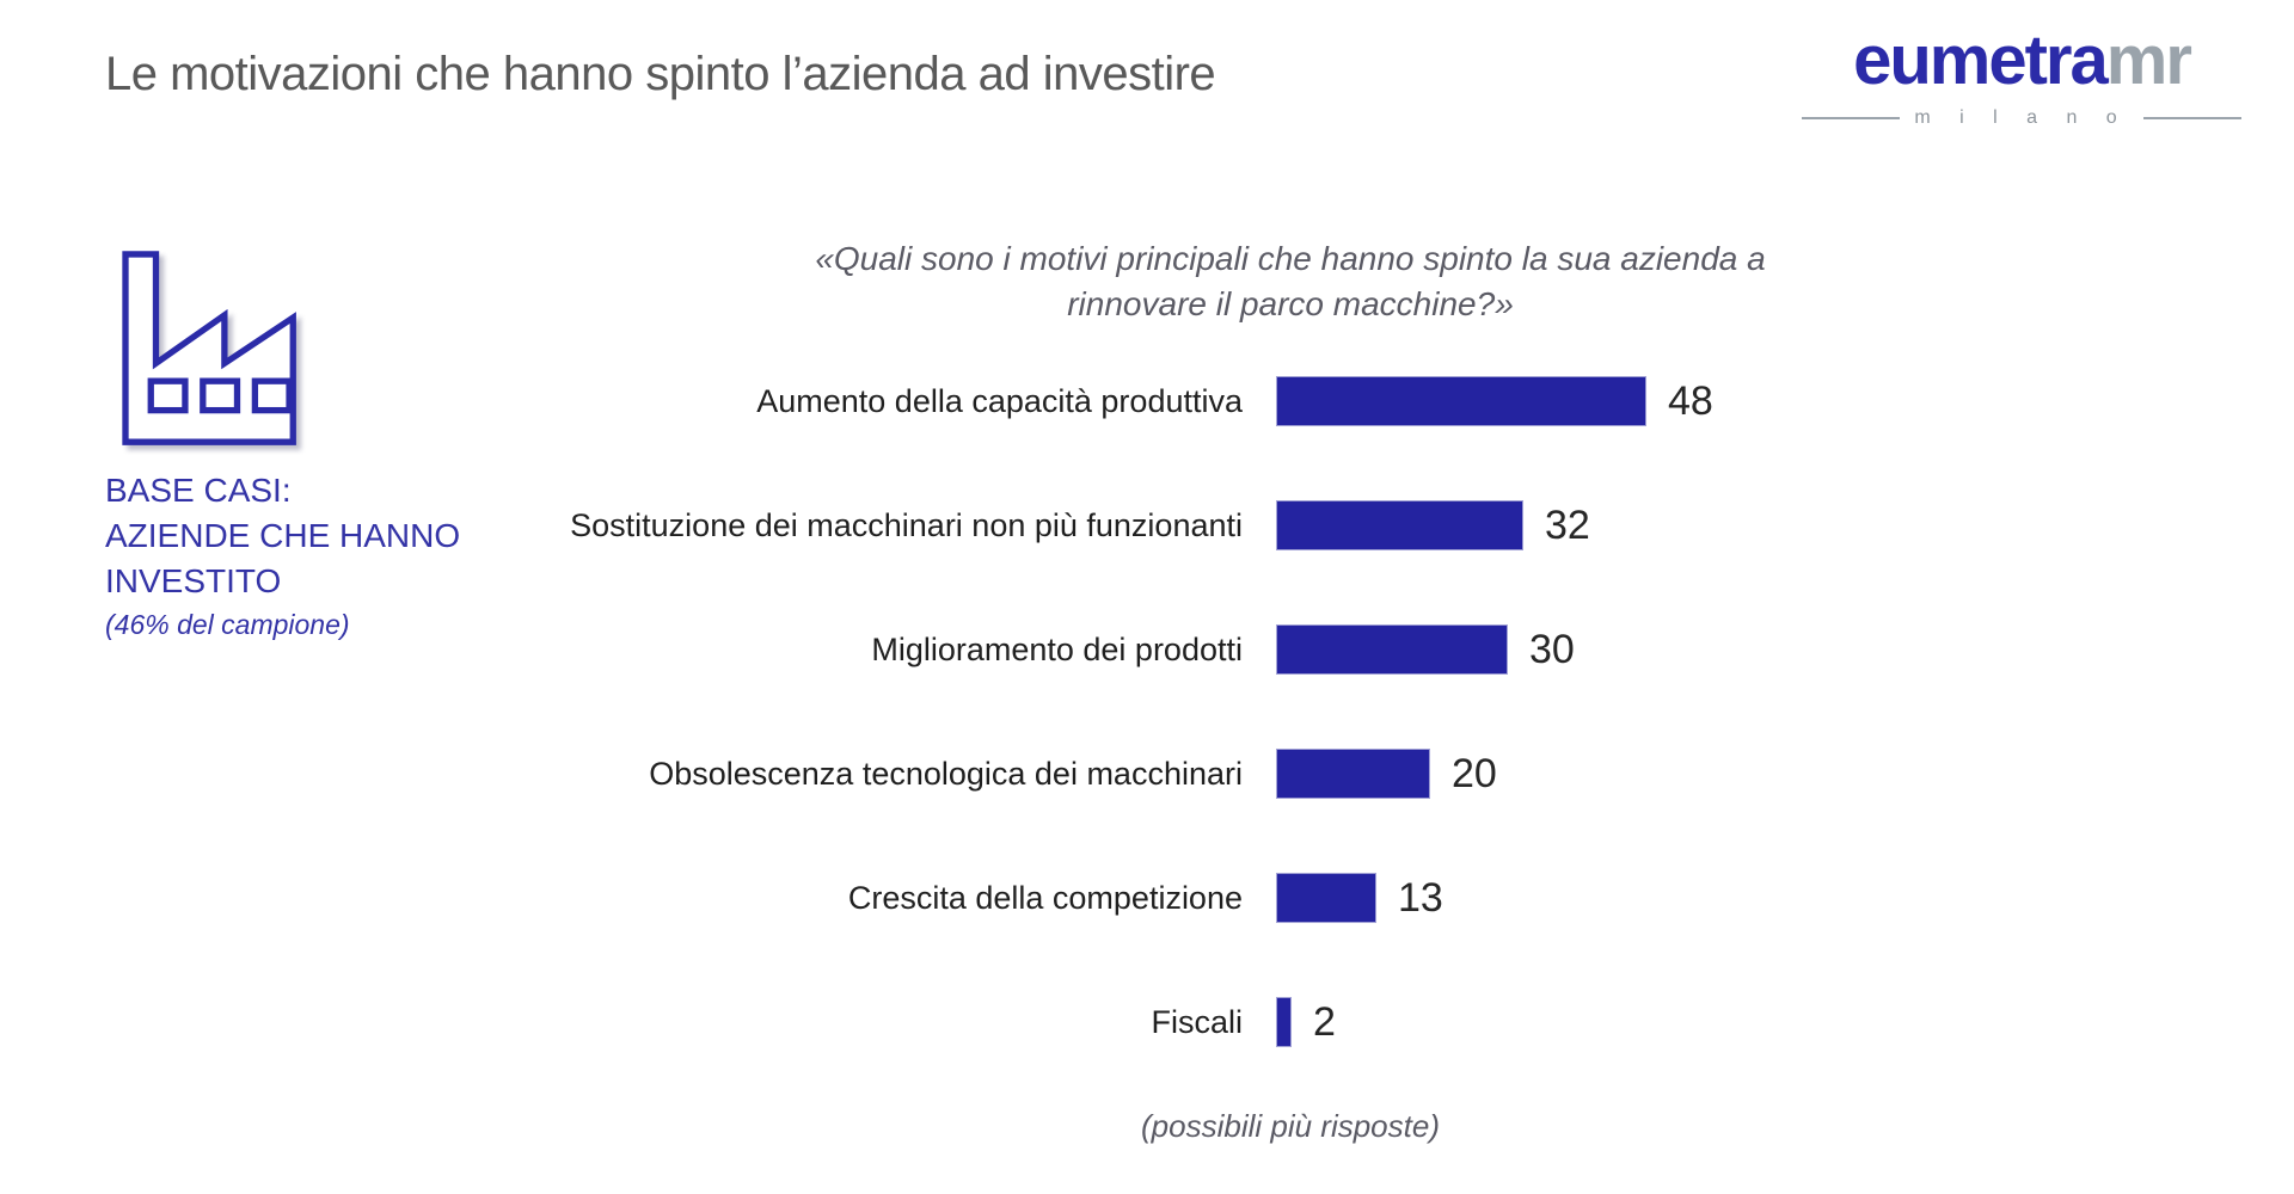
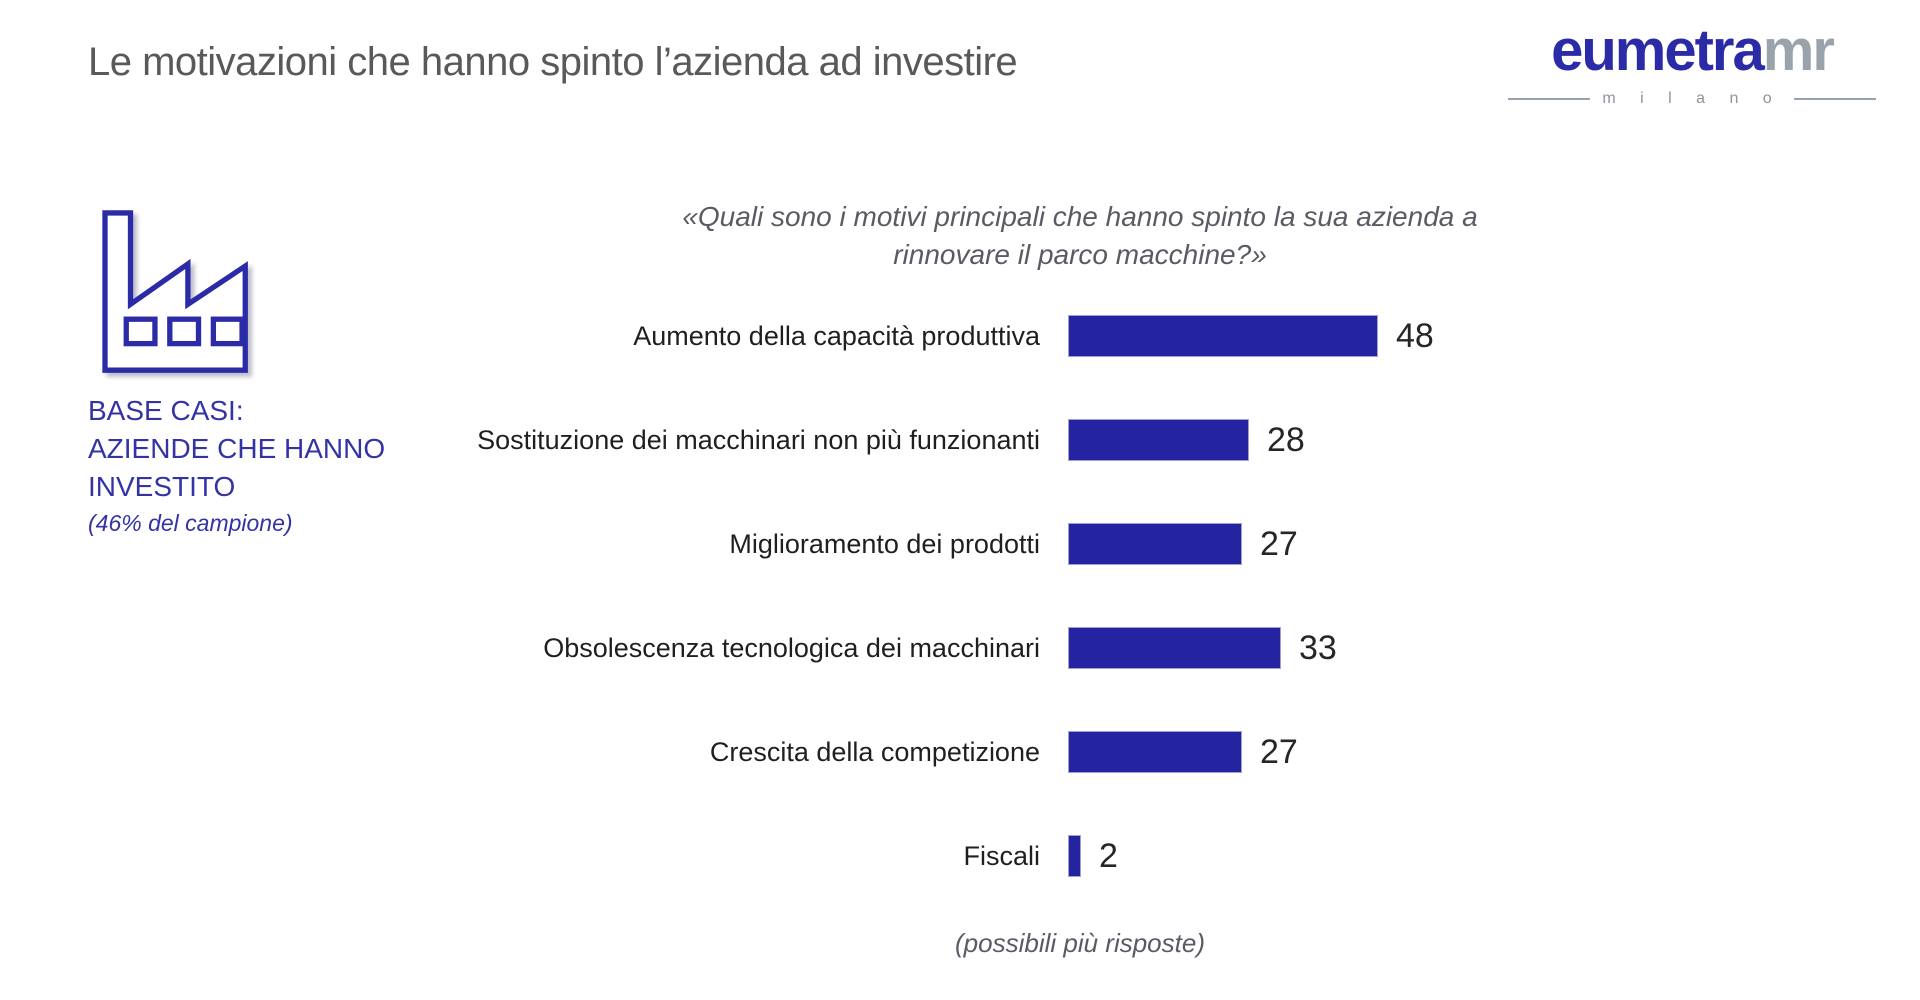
Sostituzione dei macchinari non più funzionanti: 32 -> 28
Miglioramento dei prodotti: 30 -> 27
Obsolescenza tecnologica dei macchinari: 20 -> 33
Crescita della competizione: 13 -> 27
